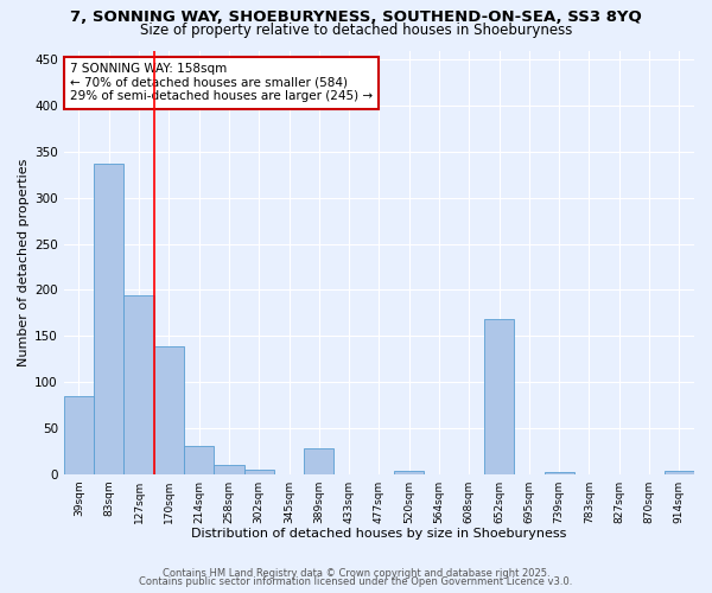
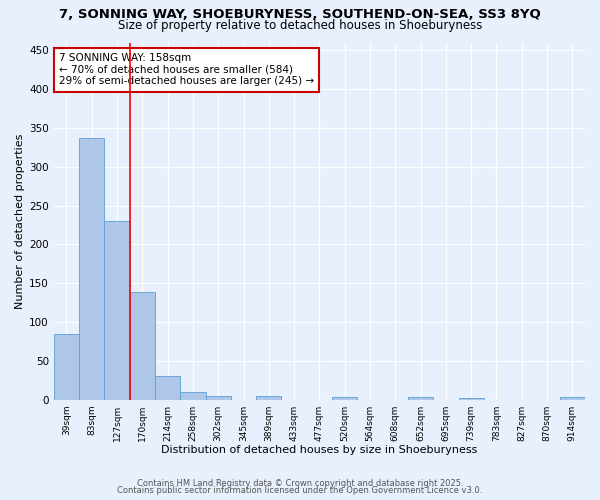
127sqm: 194 -> 230
389sqm: 28 -> 5
652sqm: 168 -> 3
